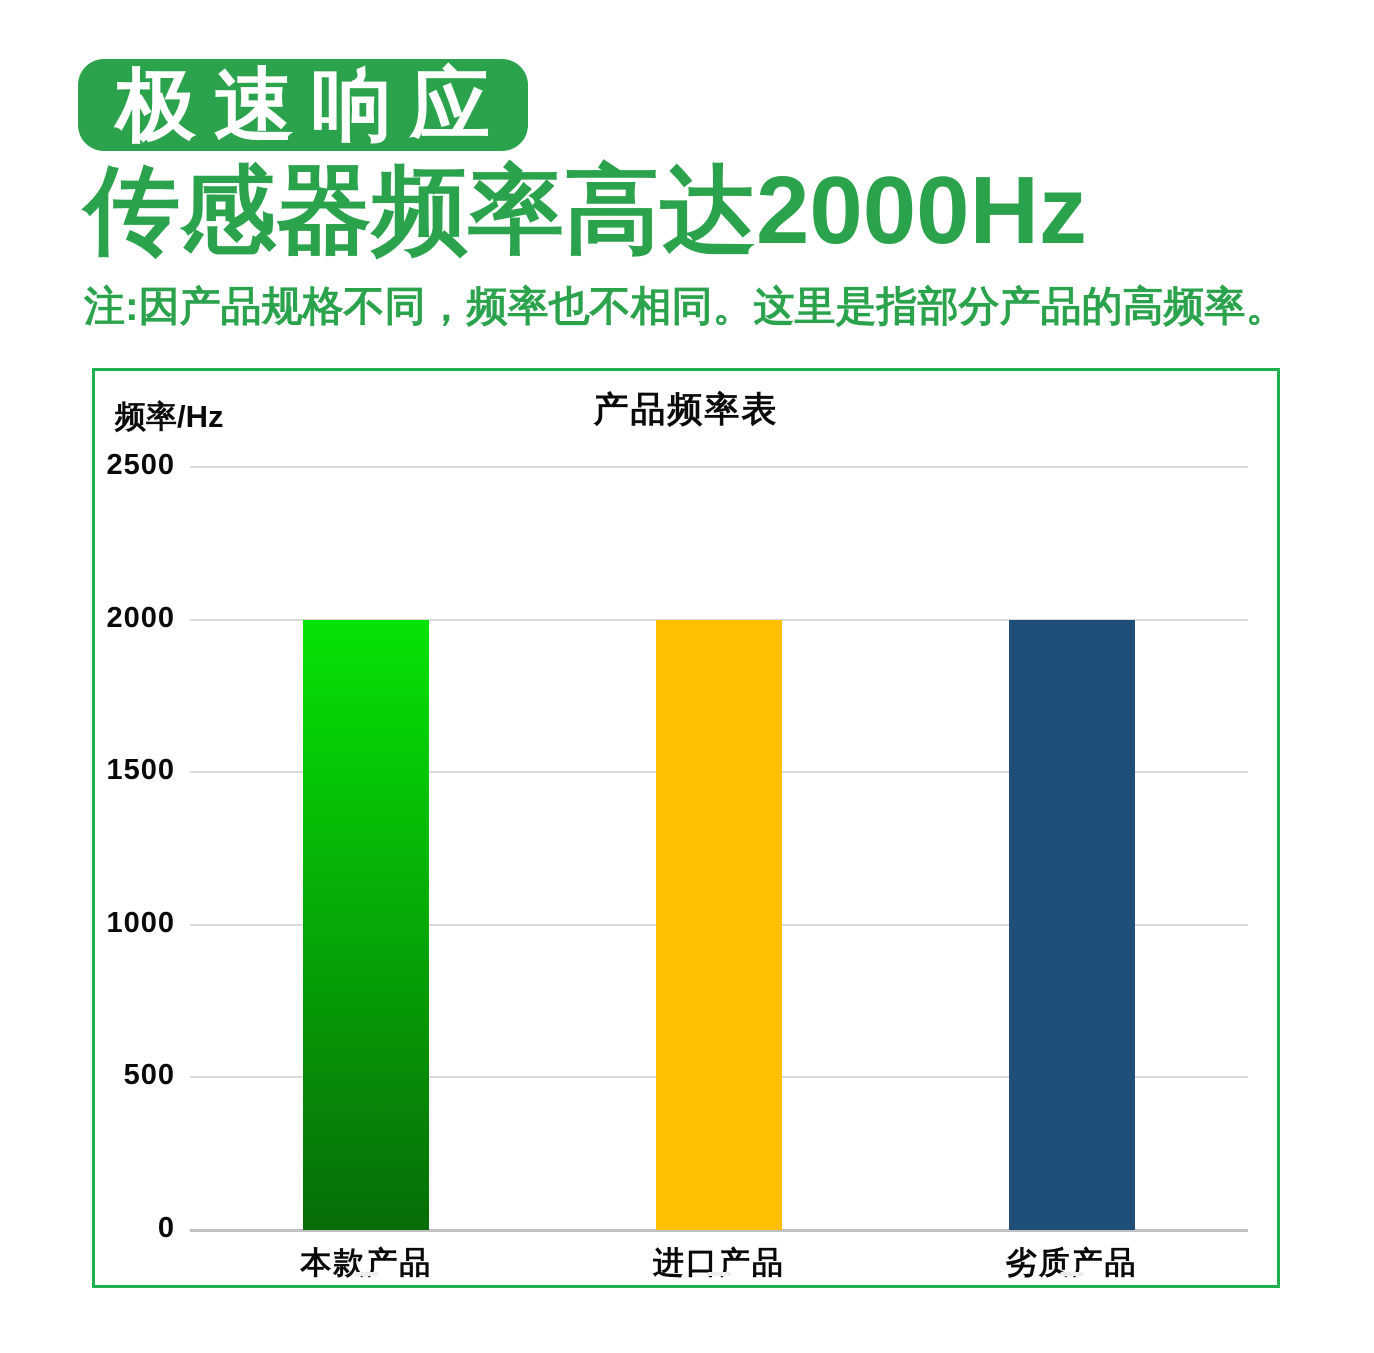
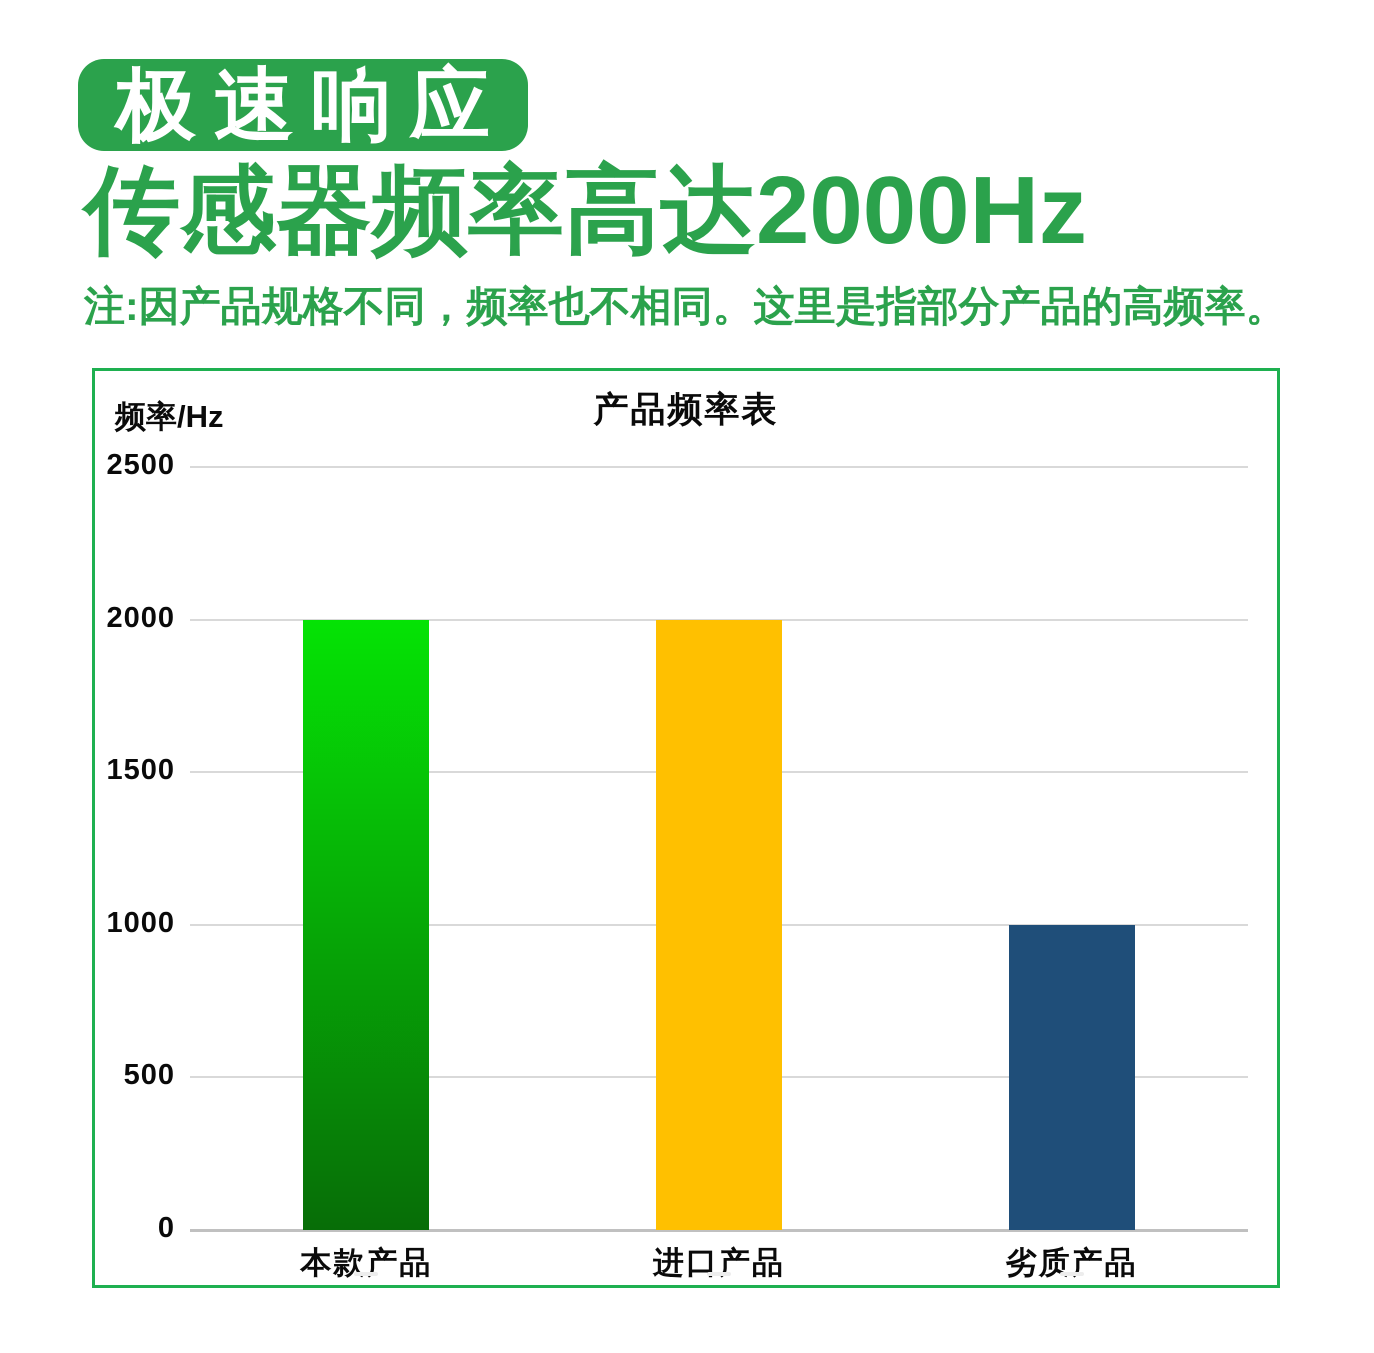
劣质产品: 2000 -> 1000
